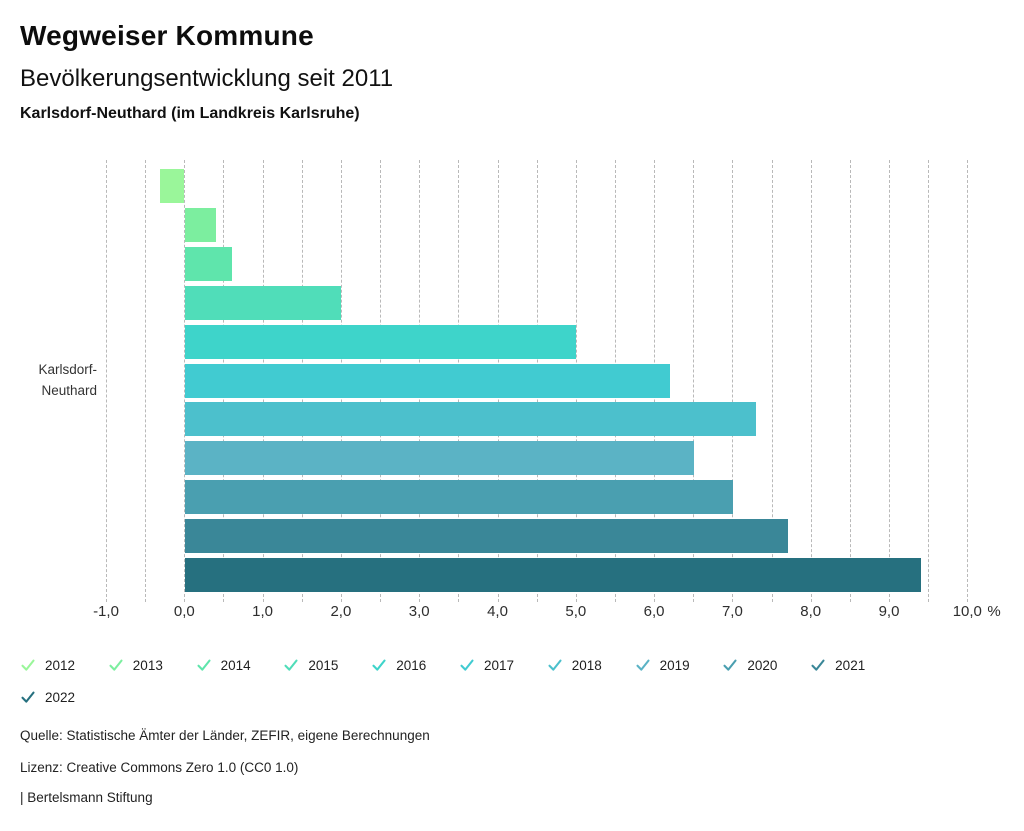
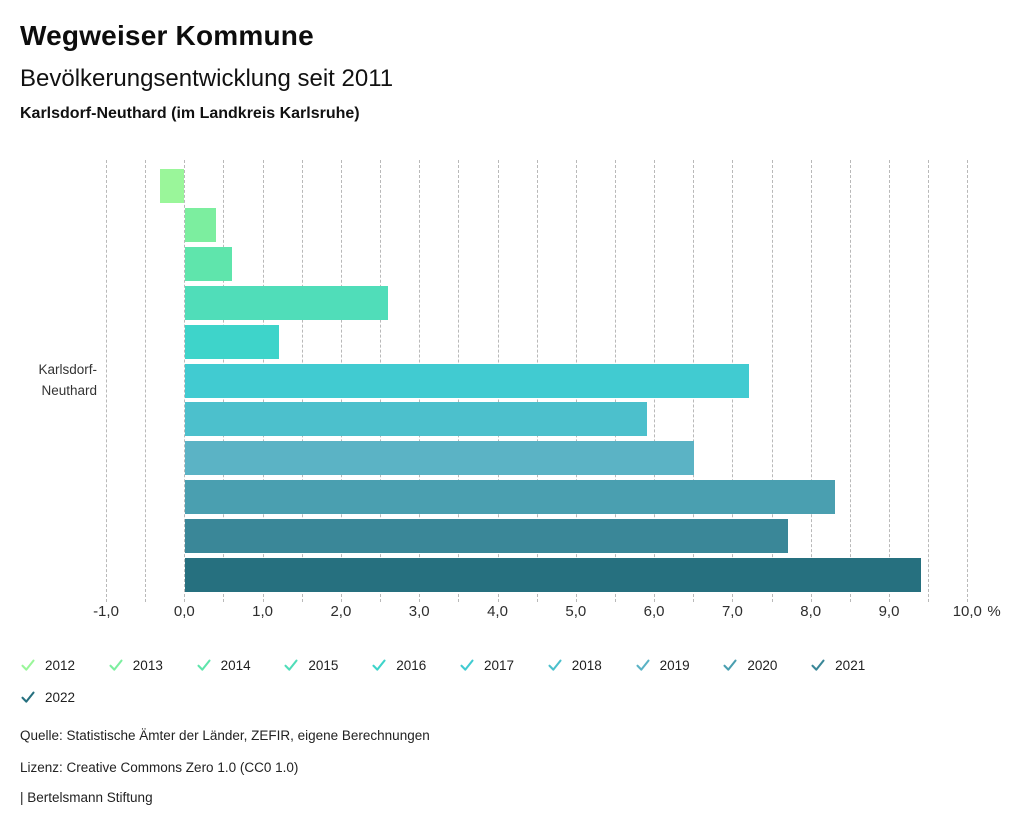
2015: 2,0 -> 2,6
2016: 5,0 -> 1,2
2017: 6,2 -> 7,2
2018: 7,3 -> 5,9
2020: 7,0 -> 8,3
